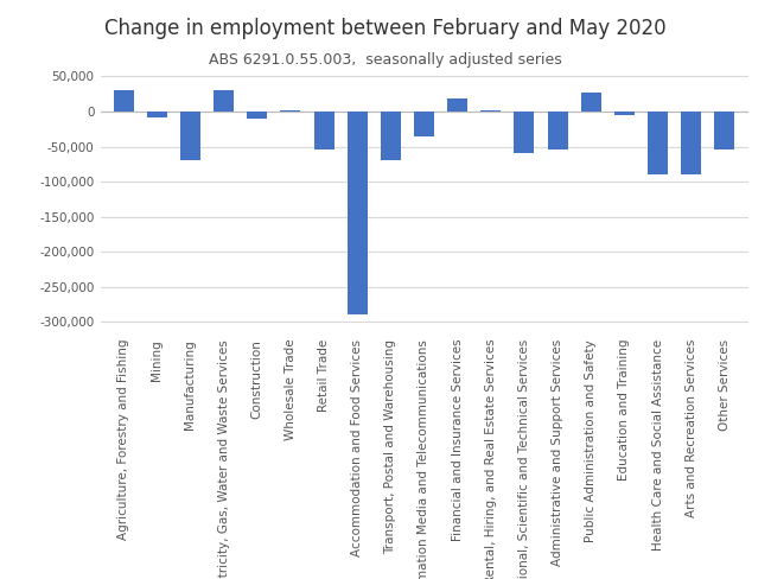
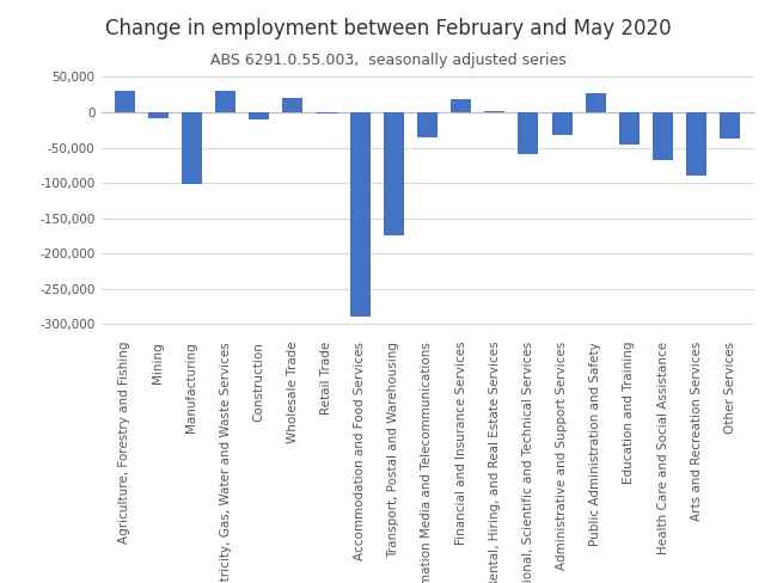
Manufacturing: -70,000 -> -102,000
Wholesale Trade: 2,000 -> 20,000
Retail Trade: -55,000 -> -2,000
Transport, Postal and Warehousing: -70,000 -> -174,000
Administrative and Support Services: -55,000 -> -32,000
Education and Training: -5,000 -> -46,000
Health Care and Social Assistance: -90,000 -> -68,000
Other Services: -55,000 -> -38,000
